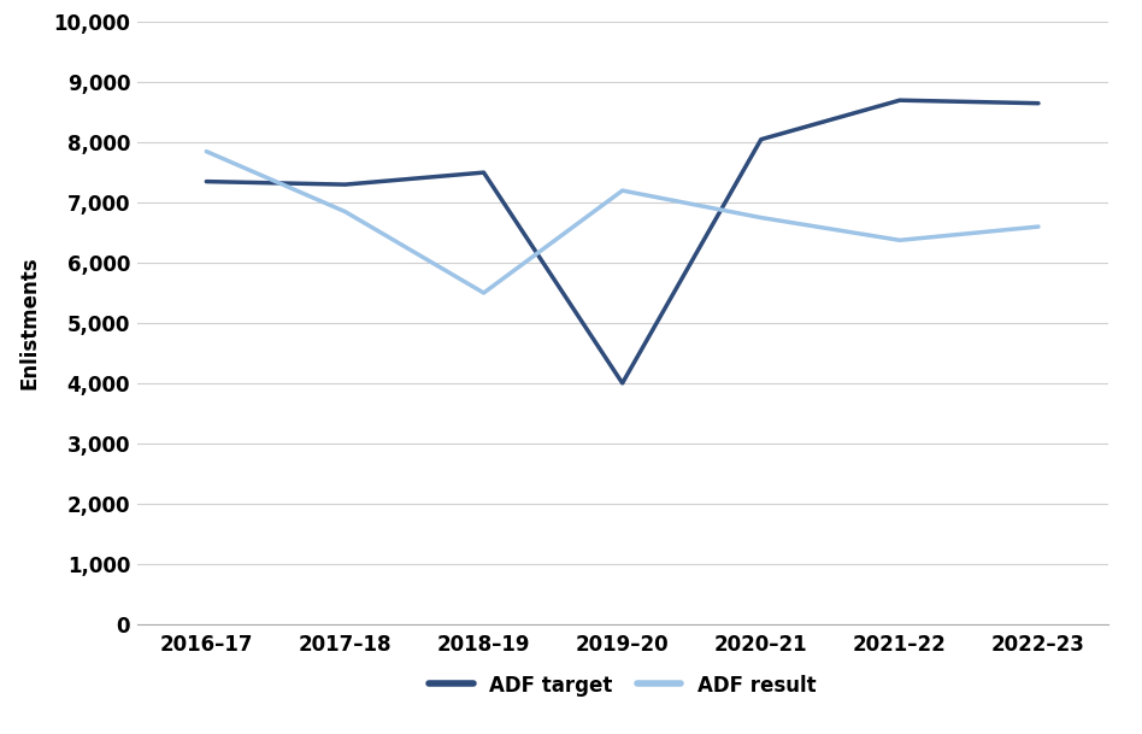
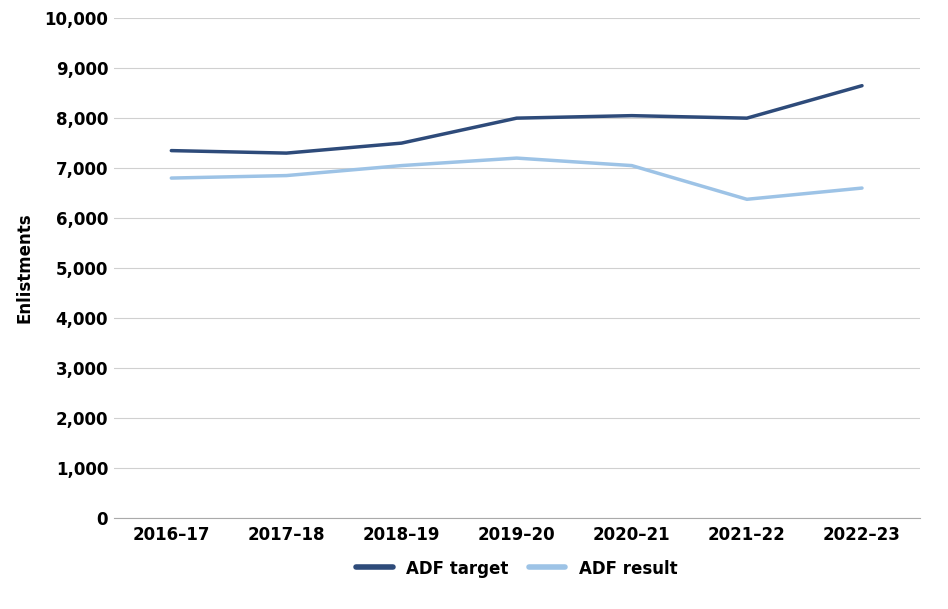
ADF result/2016–17: 7,850 -> 6,800
ADF result/2018–19: 5,500 -> 7,050
ADF target/2019–20: 4,000 -> 8,000
ADF result/2020–21: 6,750 -> 7,050
ADF target/2021–22: 8,700 -> 8,000
